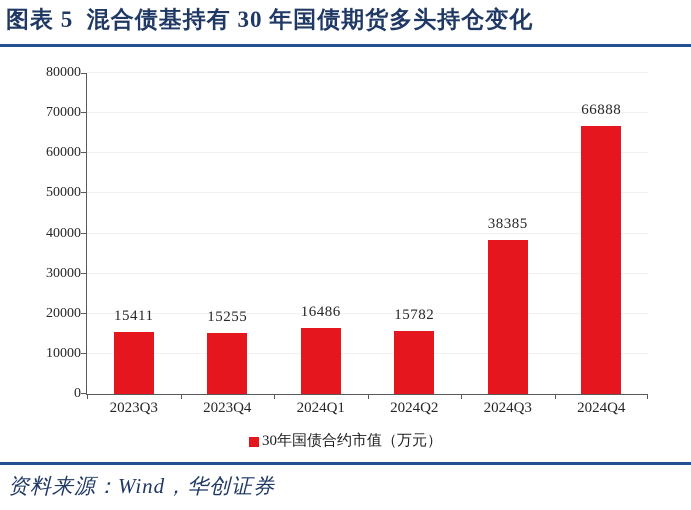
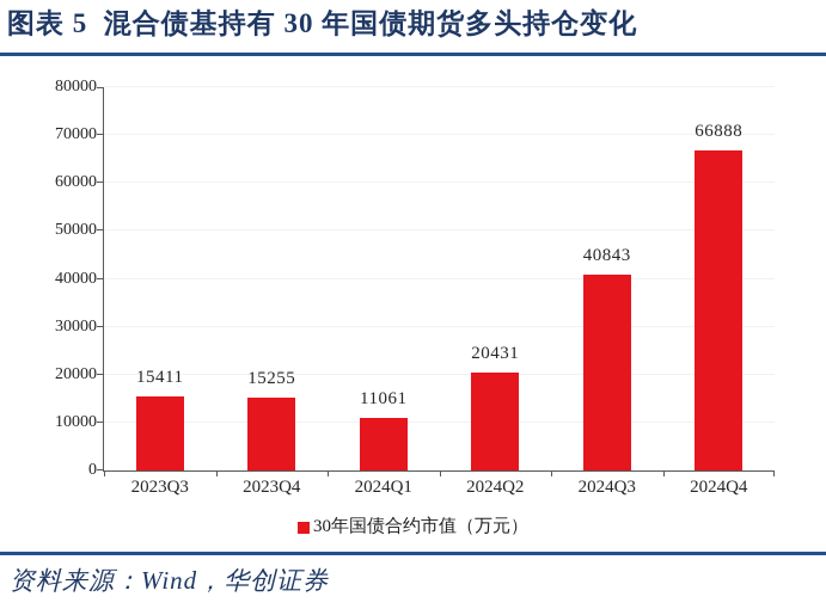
2024Q1: 16486 -> 11061
2024Q2: 15782 -> 20431
2024Q3: 38385 -> 40843
